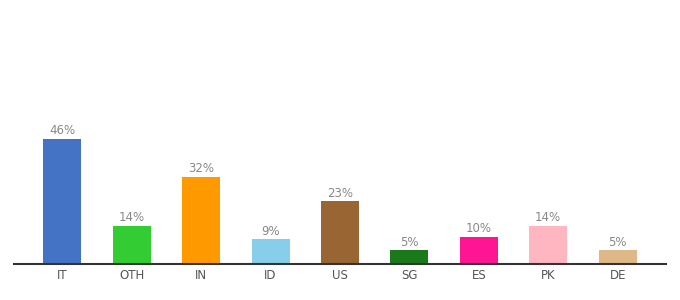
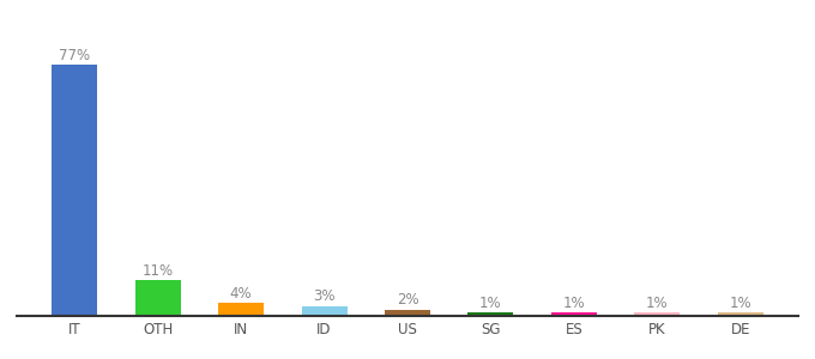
IT: 46% -> 77%
OTH: 14% -> 11%
IN: 32% -> 4%
ID: 9% -> 3%
US: 23% -> 2%
SG: 5% -> 1%
ES: 10% -> 1%
PK: 14% -> 1%
DE: 5% -> 1%
